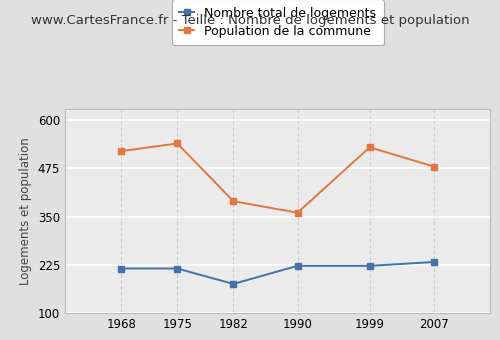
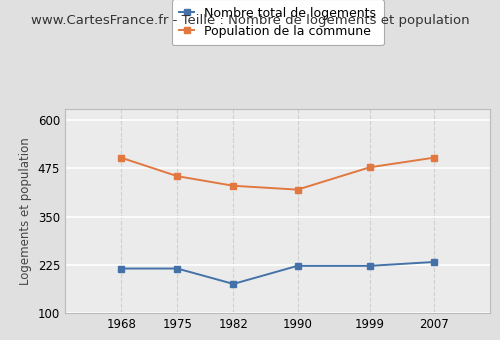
Population de la commune/1968: 520 -> 503
Population de la commune/1975: 540 -> 455
Population de la commune/1982: 390 -> 430
Population de la commune/1990: 360 -> 420
Population de la commune/1999: 530 -> 478
Population de la commune/2007: 480 -> 503
